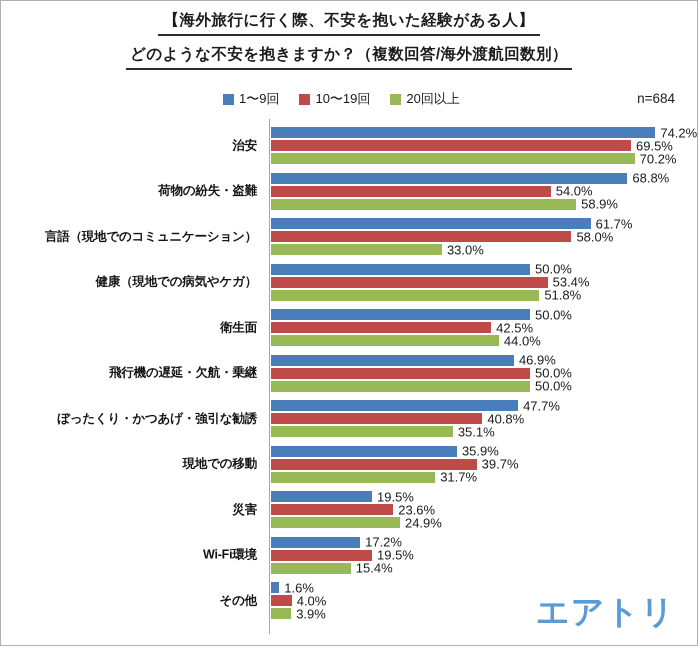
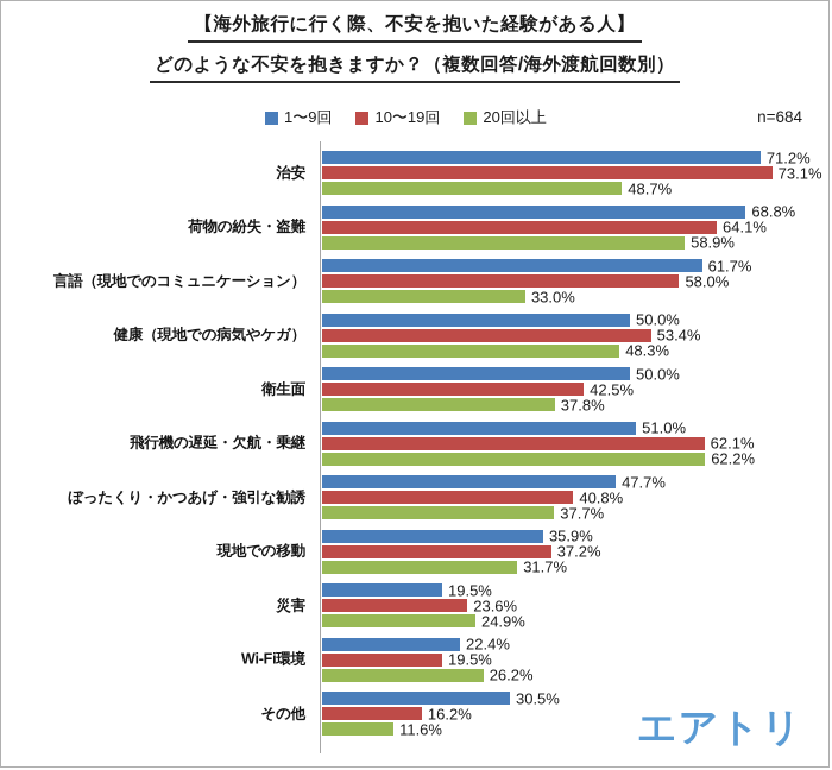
1〜9回/治安: 74.2% -> 71.2%
10〜19回/治安: 69.5% -> 73.1%
20回以上/治安: 70.2% -> 48.7%
10〜19回/荷物の紛失・盗難: 54.0% -> 64.1%
20回以上/健康（現地での病気やケガ）: 51.8% -> 48.3%
20回以上/衛生面: 44.0% -> 37.8%
1〜9回/飛行機の遅延・欠航・乗継: 46.9% -> 51.0%
10〜19回/飛行機の遅延・欠航・乗継: 50.0% -> 62.1%
20回以上/飛行機の遅延・欠航・乗継: 50.0% -> 62.2%
20回以上/ぼったくり・かつあげ・強引な勧誘: 35.1% -> 37.7%
10〜19回/現地での移動: 39.7% -> 37.2%
1〜9回/Wi-Fi環境: 17.2% -> 22.4%
20回以上/Wi-Fi環境: 15.4% -> 26.2%
1〜9回/その他: 1.6% -> 30.5%
10〜19回/その他: 4.0% -> 16.2%
20回以上/その他: 3.9% -> 11.6%
